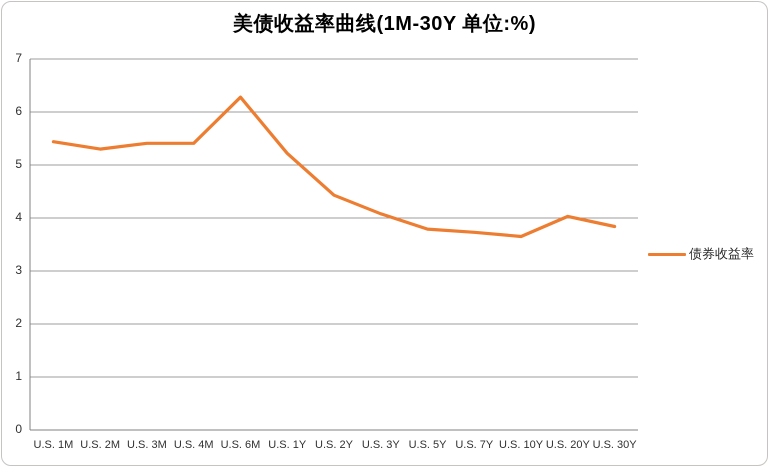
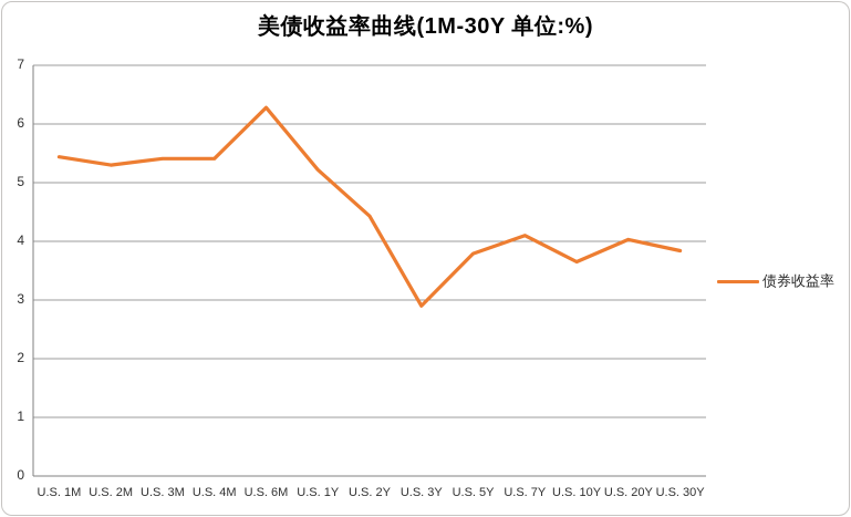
U.S. 3Y: 4.1 -> 2.9
U.S. 7Y: 3.7 -> 4.1
